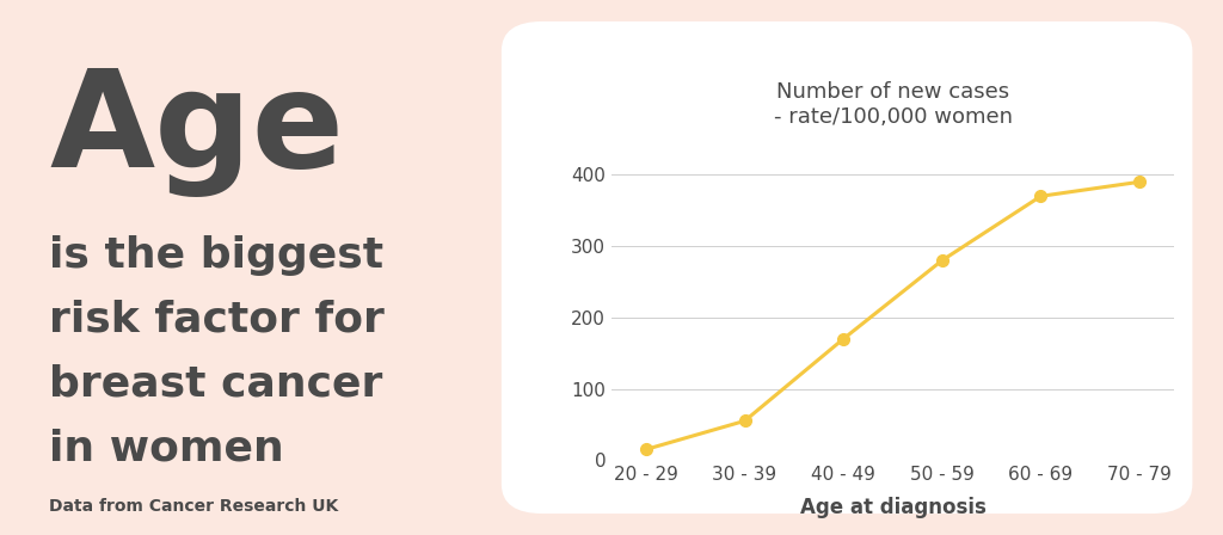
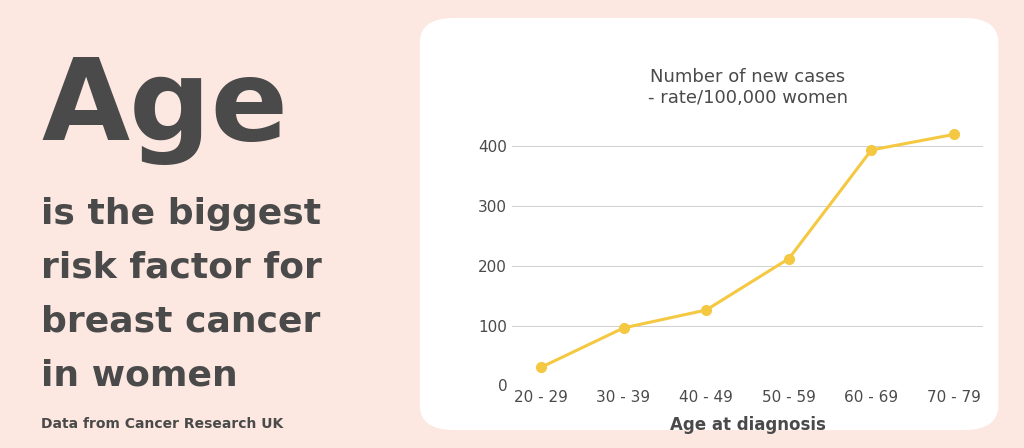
20 - 29: 15 -> 30
30 - 39: 55 -> 96
40 - 49: 170 -> 126
50 - 59: 280 -> 212
60 - 69: 370 -> 394
70 - 79: 390 -> 420
